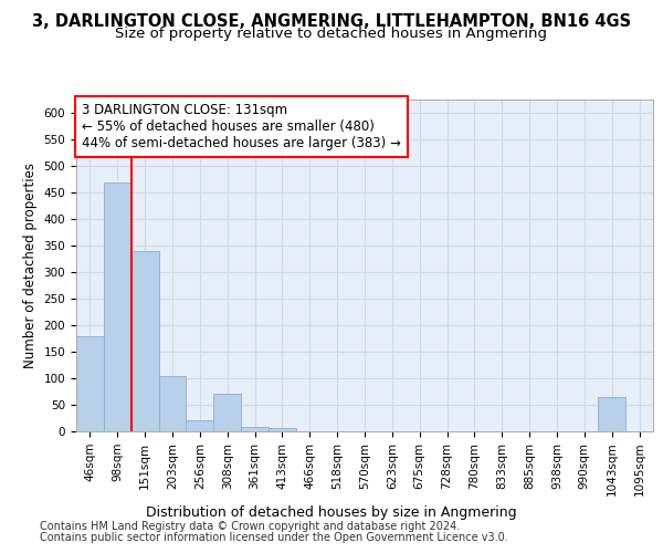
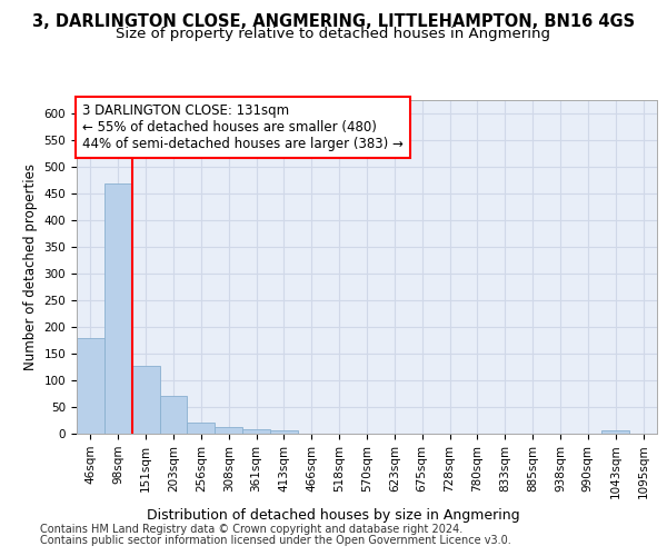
151sqm: 340 -> 127
203sqm: 105 -> 70
308sqm: 70 -> 12
1043sqm: 65 -> 6
